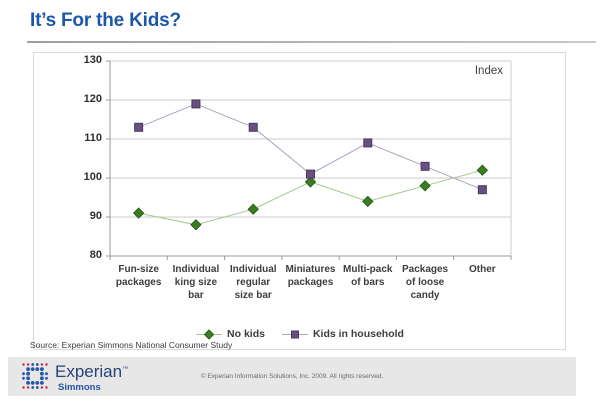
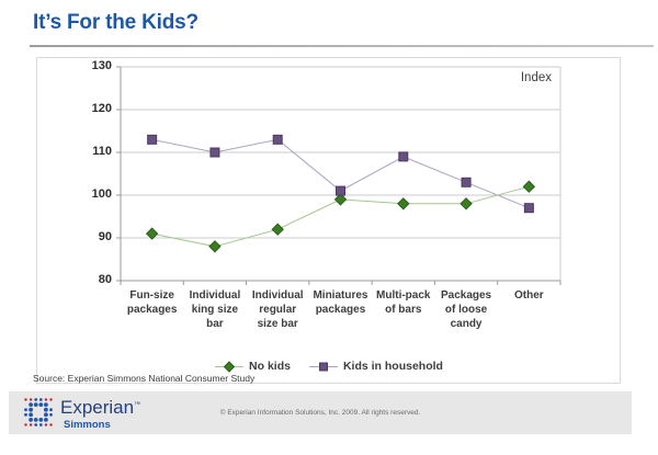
Kids in household/Individual king size bar: 119 -> 110
No kids/Multi-pack of bars: 94 -> 98
